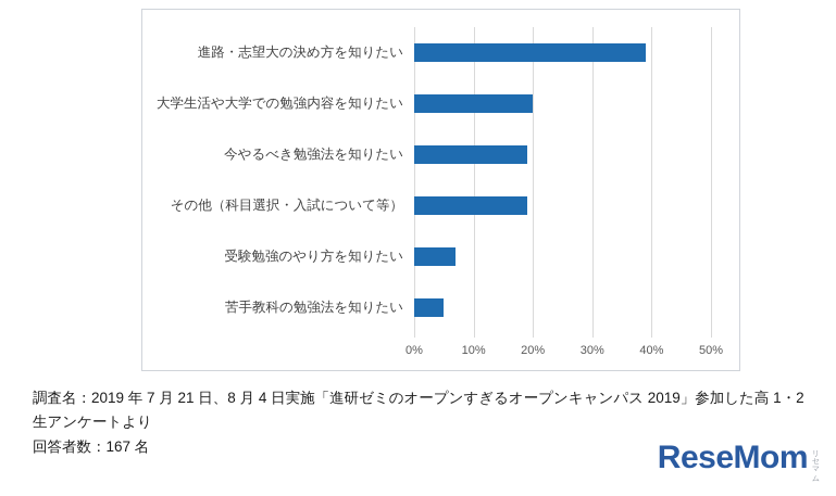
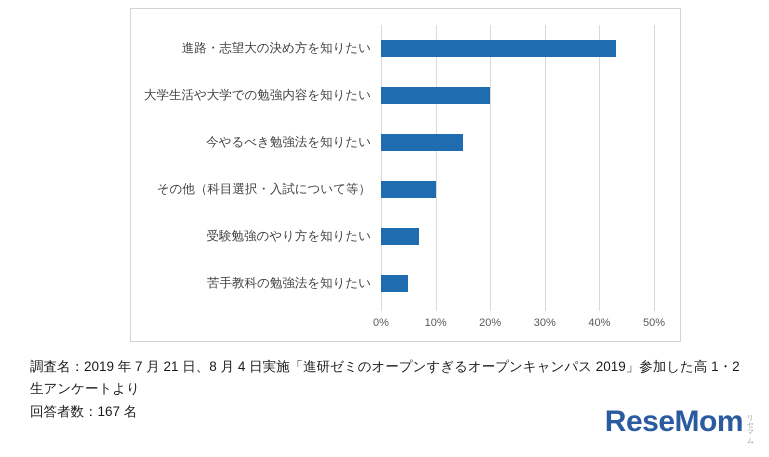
進路・志望大の決め方を知りたい: 39% -> 43%
今やるべき勉強法を知りたい: 19% -> 15%
その他（科目選択・入試について等）: 19% -> 10%
